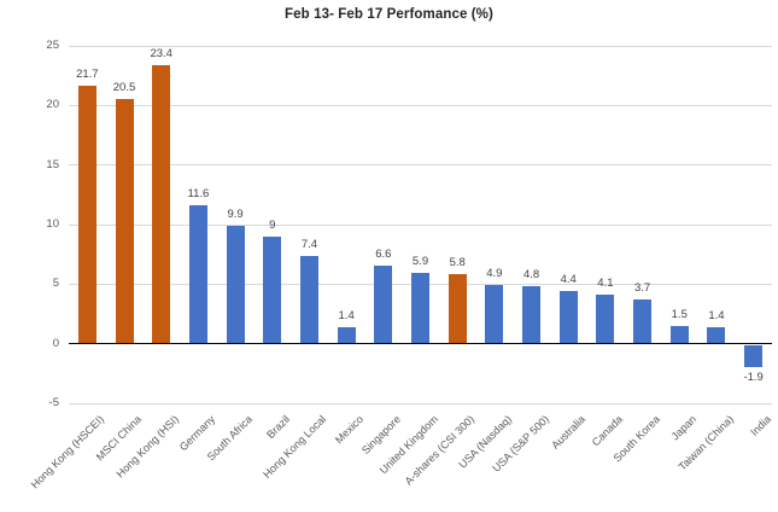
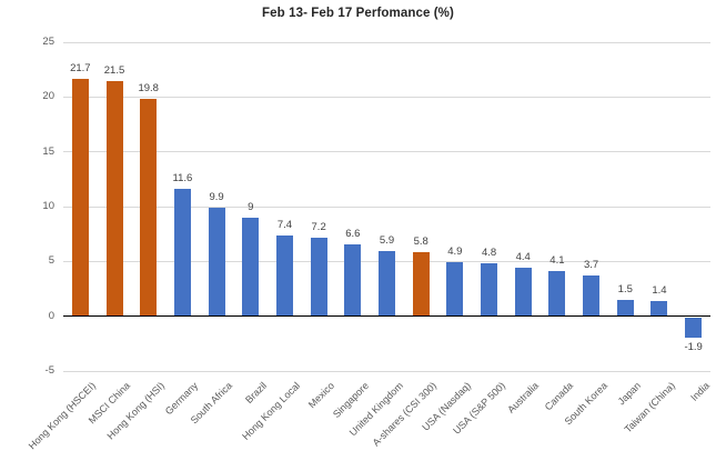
MSCI China: 20.5 -> 21.5
Hong Kong (HSI): 23.4 -> 19.8
Mexico: 1.4 -> 7.2
